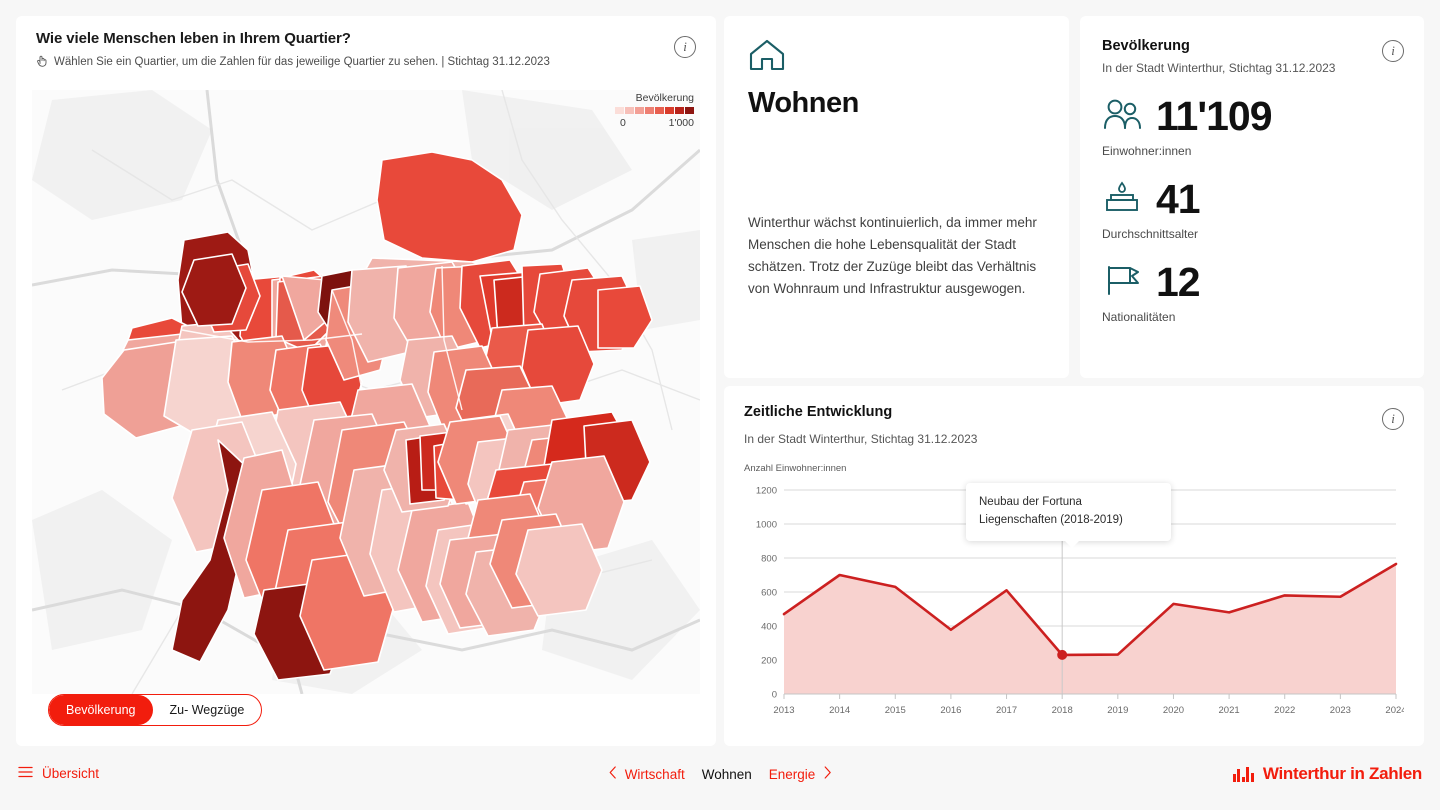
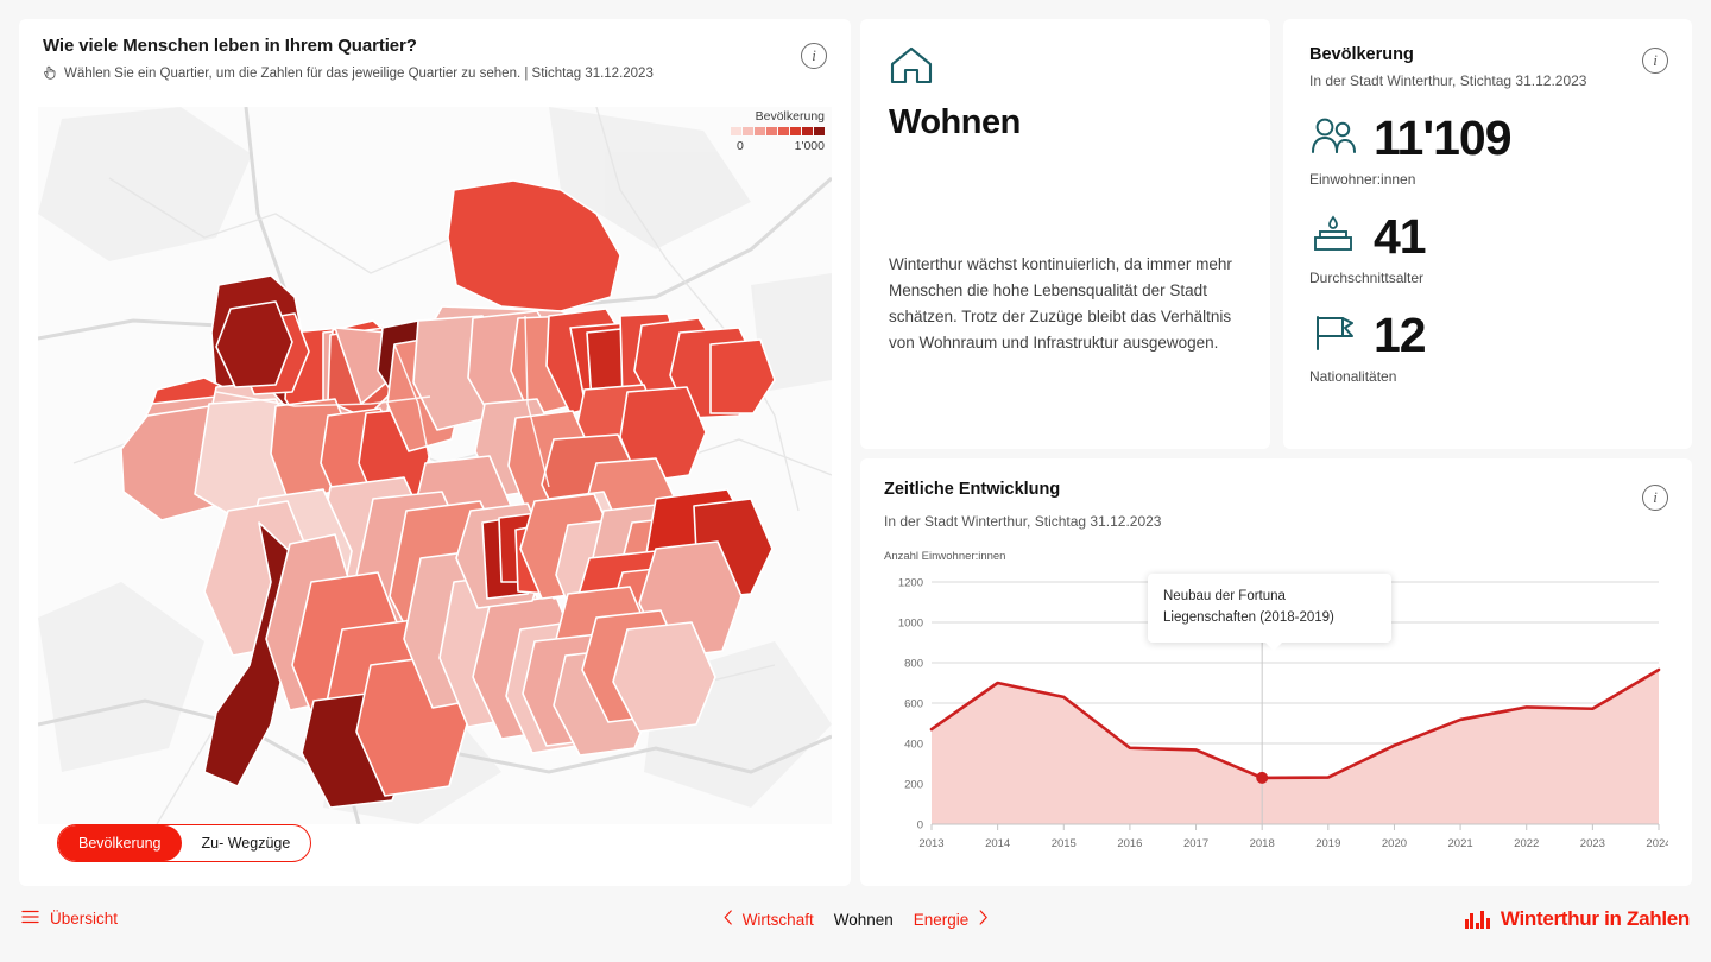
2017: 610 -> 370
2020: 530 -> 390
2021: 480 -> 520
